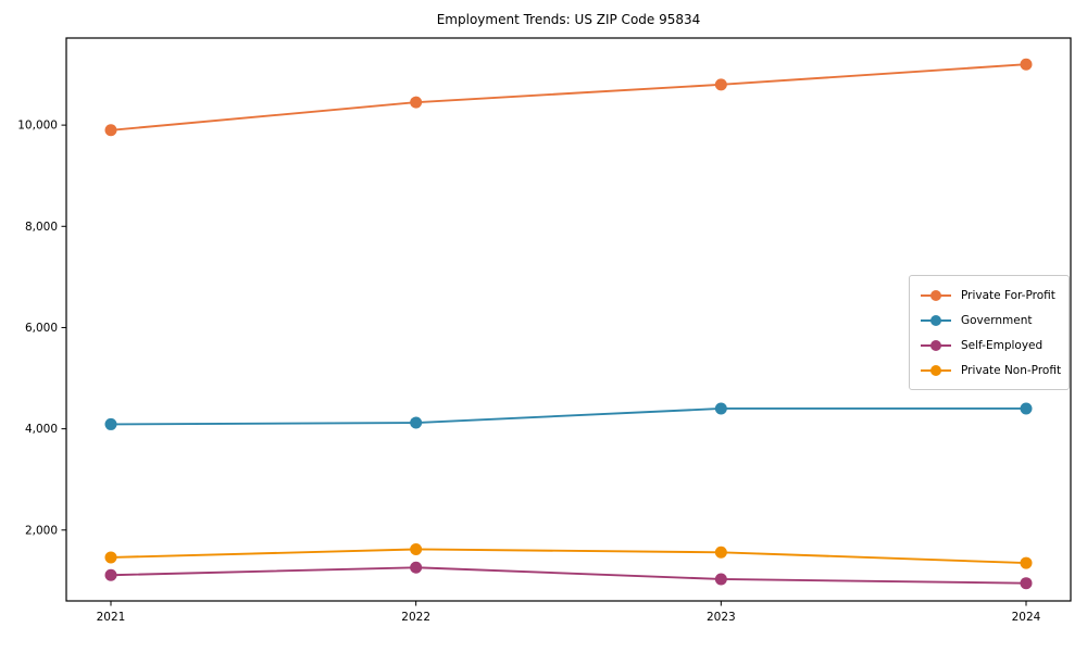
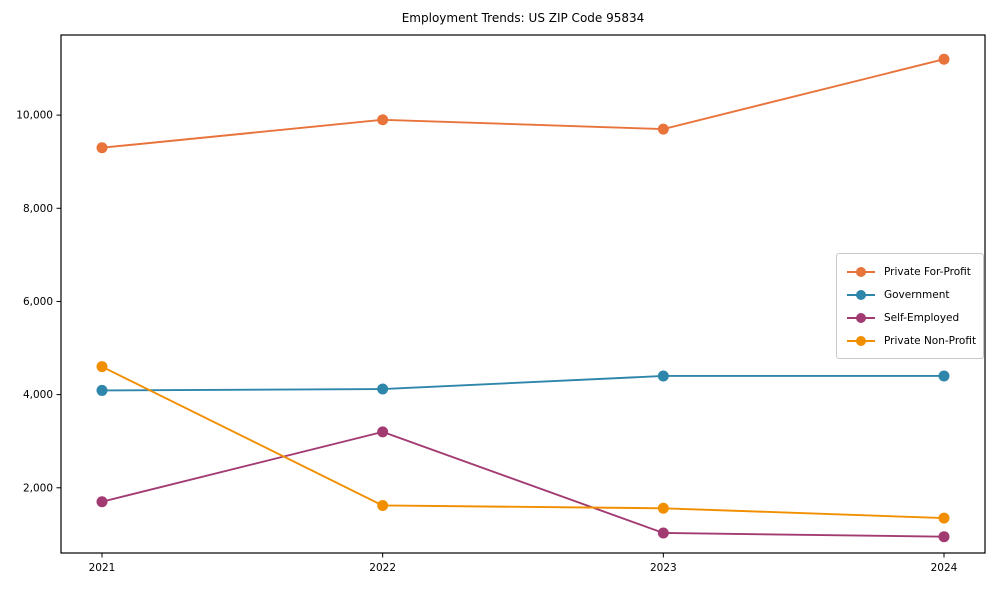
Private For-Profit/2021: 9900 -> 9300
Self-Employed/2021: 1100 -> 1700
Private Non-Profit/2021: 1500 -> 4600
Private For-Profit/2022: 10400 -> 9900
Self-Employed/2022: 1300 -> 3200
Private For-Profit/2023: 10800 -> 9700
